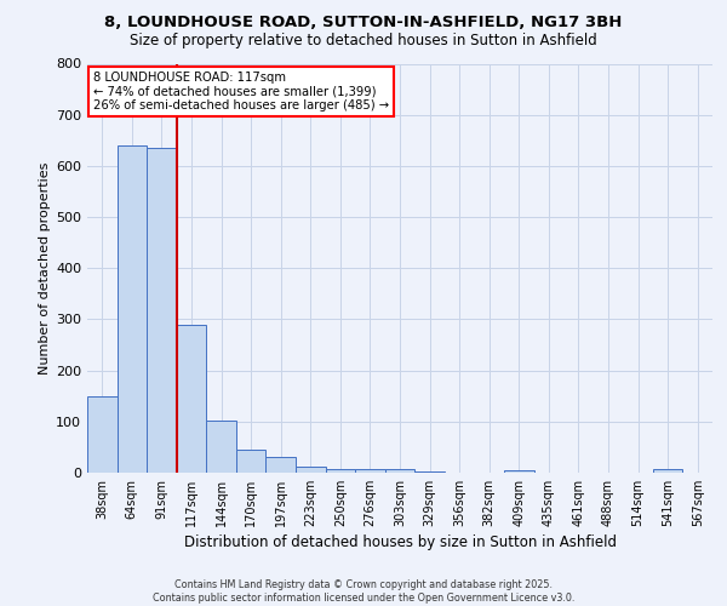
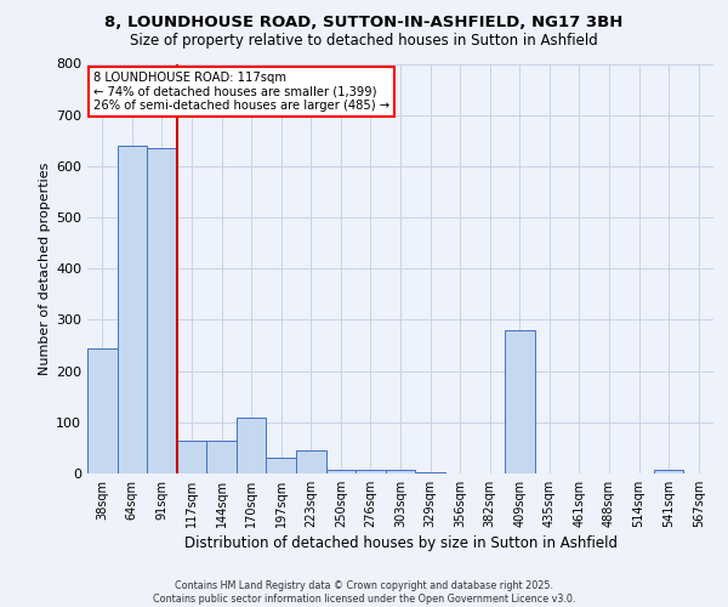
38sqm: 150 -> 245
117sqm: 290 -> 65
144sqm: 103 -> 65
170sqm: 46 -> 110
223sqm: 12 -> 45
409sqm: 5 -> 280
